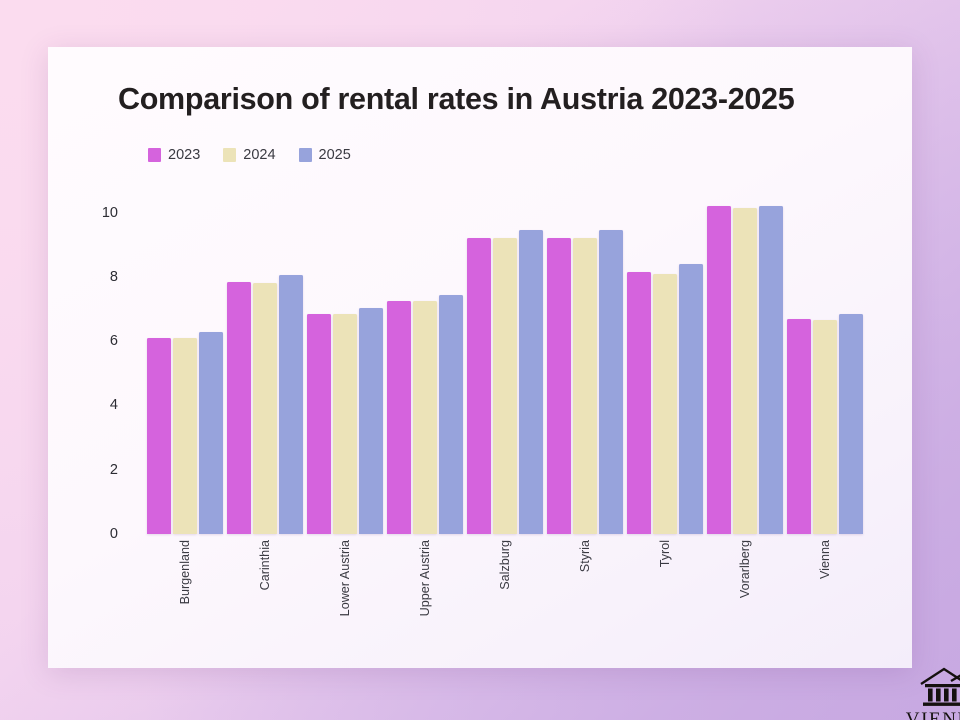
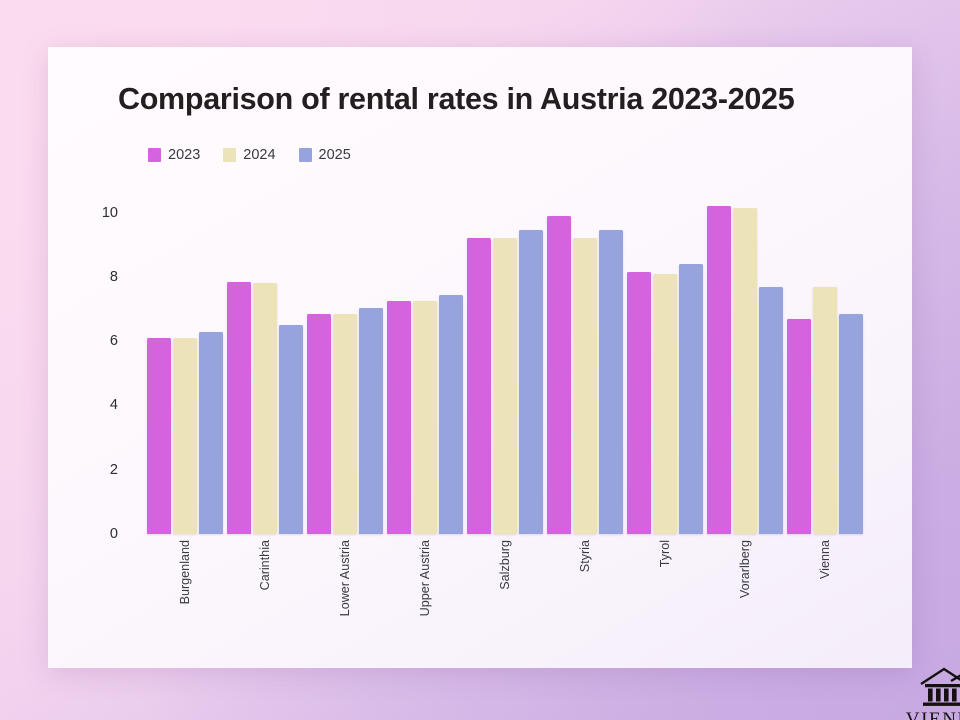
2025/Carinthia: 8.1 -> 6.5
2023/Styria: 9.2 -> 9.9
2025/Vorarlberg: 10.2 -> 7.7
2024/Vienna: 6.7 -> 7.7
